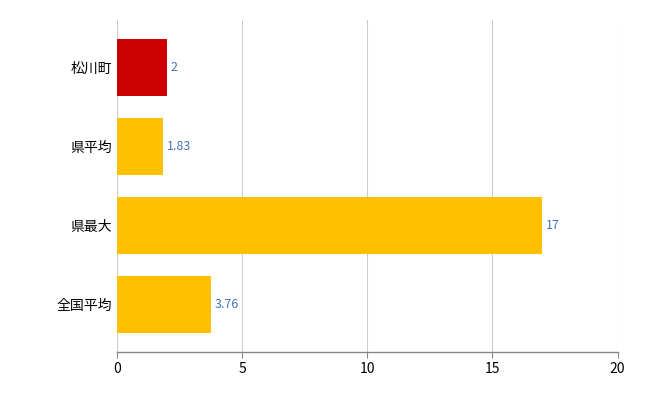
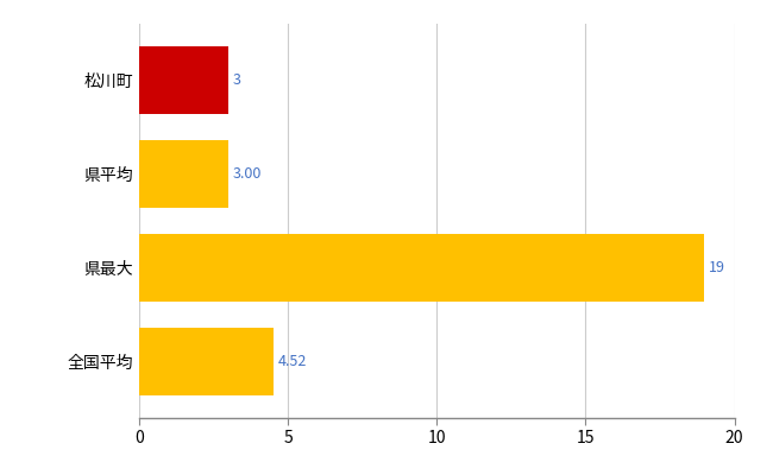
松川町: 2 -> 3
県平均: 1.83 -> 3.00
県最大: 17 -> 19
全国平均: 3.76 -> 4.52
